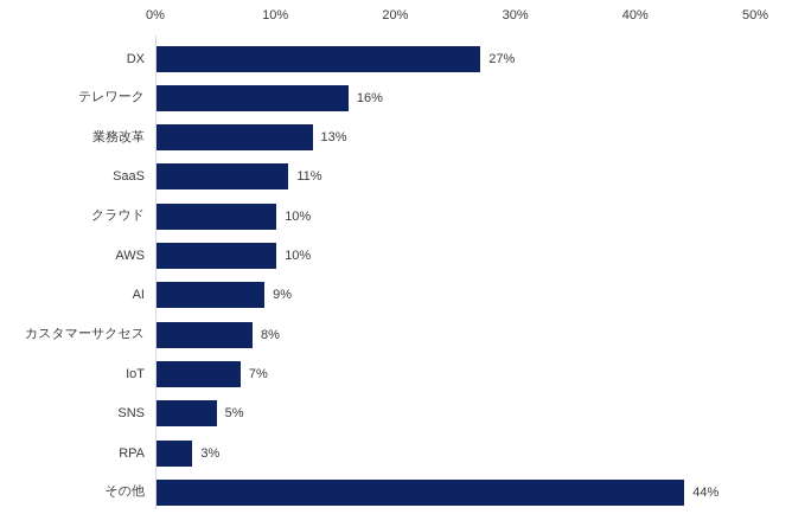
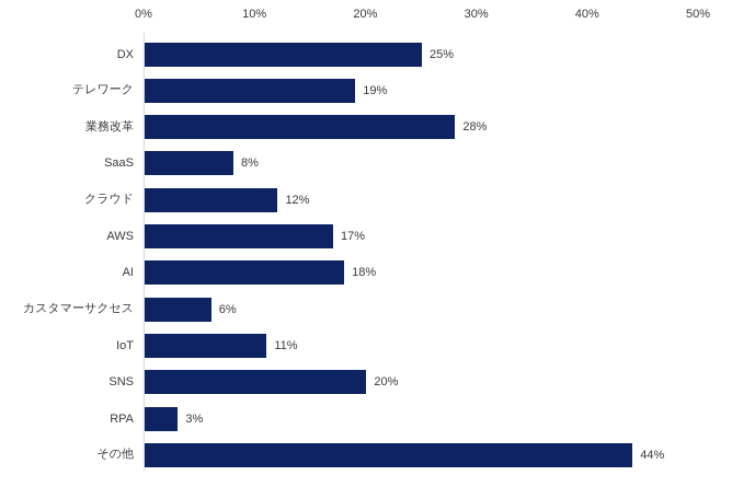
DX: 27% -> 25%
テレワーク: 16% -> 19%
業務改革: 13% -> 28%
SaaS: 11% -> 8%
クラウド: 10% -> 12%
AWS: 10% -> 17%
AI: 9% -> 18%
カスタマーサクセス: 8% -> 6%
IoT: 7% -> 11%
SNS: 5% -> 20%
